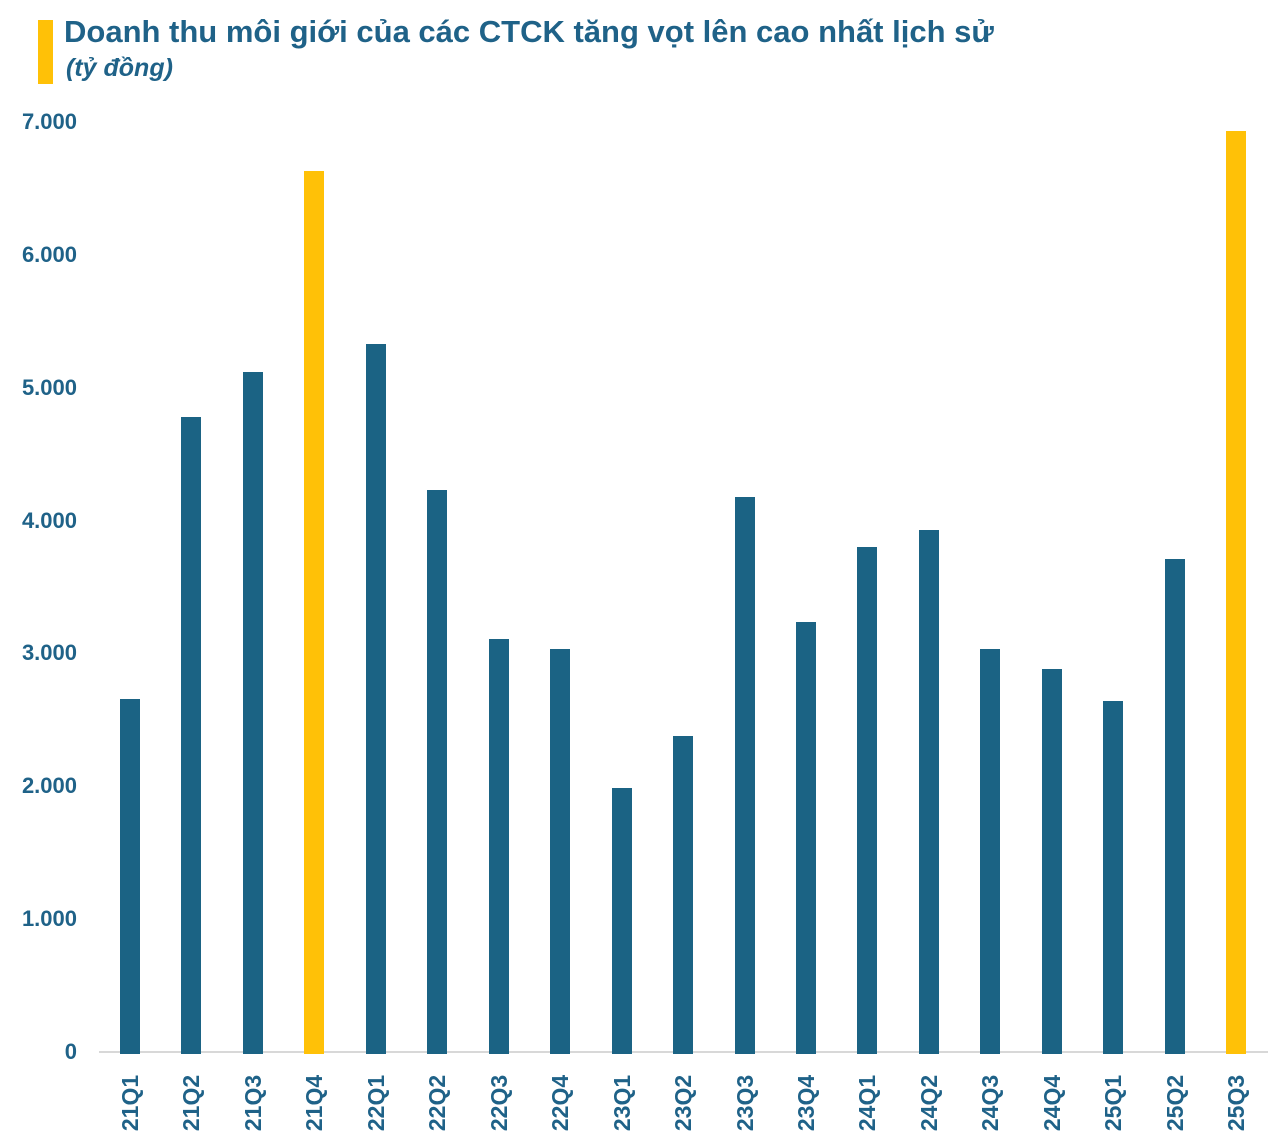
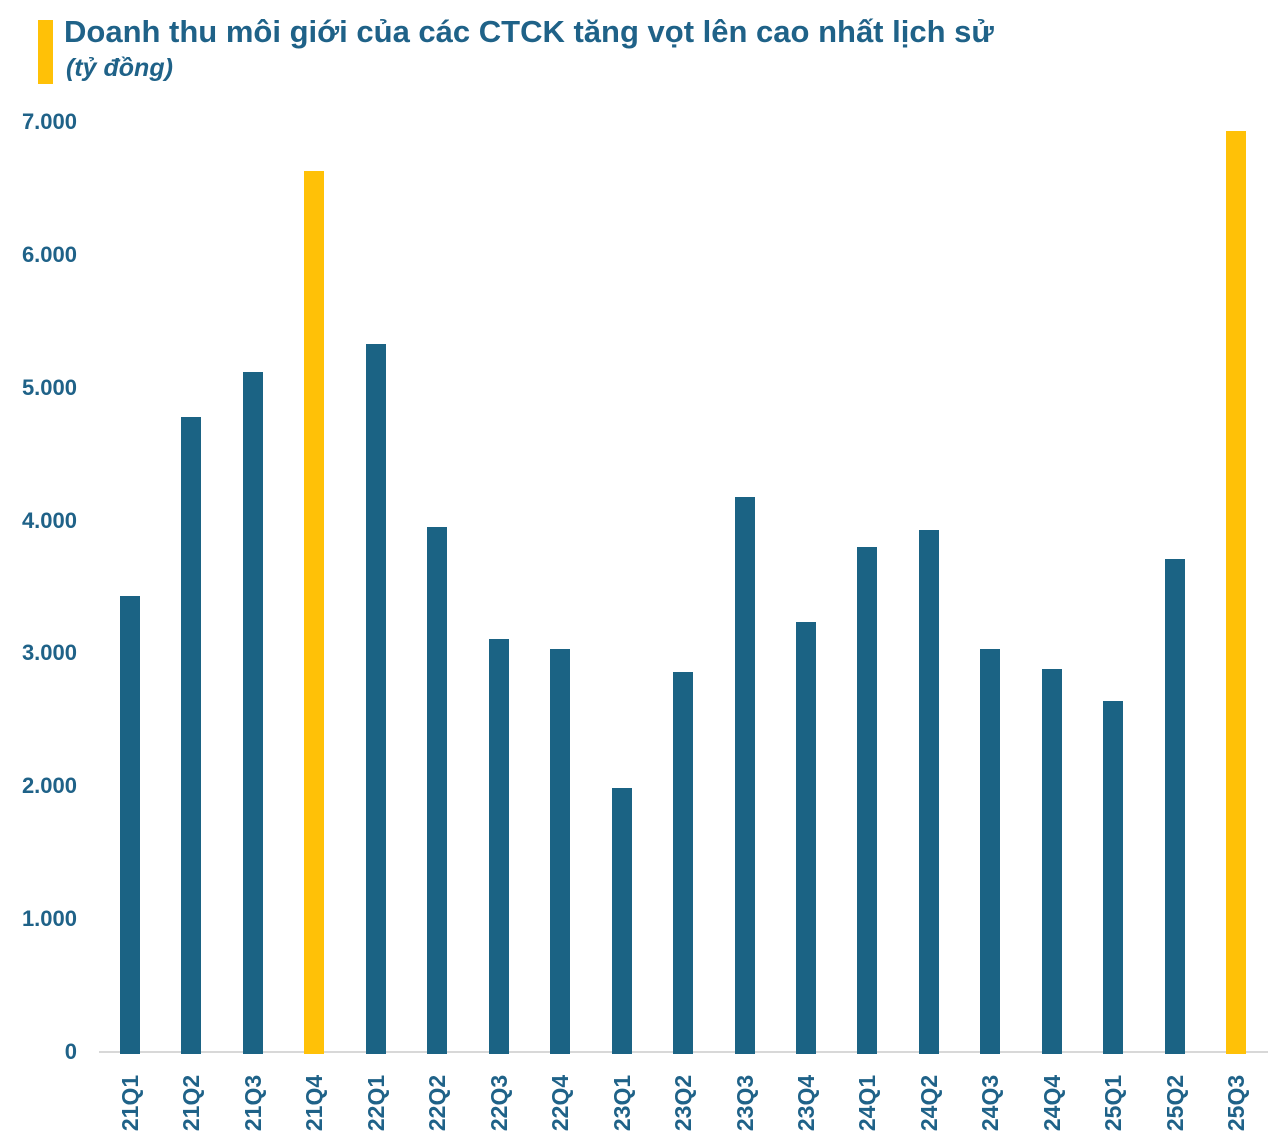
21Q1: 2660 -> 3430
22Q2: 4230 -> 3950
23Q2: 2380 -> 2860
